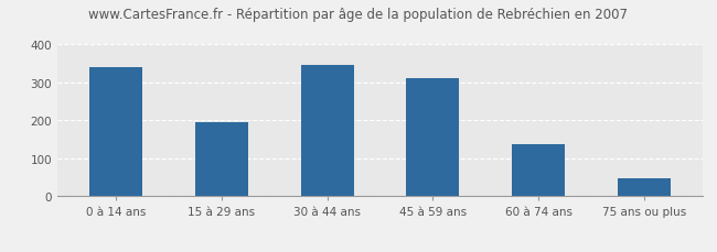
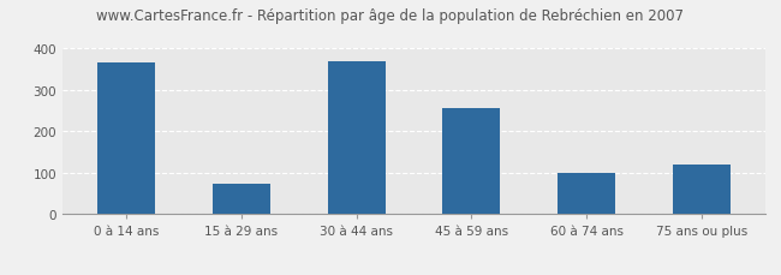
0 à 14 ans: 340 -> 365
15 à 29 ans: 195 -> 75
30 à 44 ans: 347 -> 370
45 à 59 ans: 312 -> 255
60 à 74 ans: 138 -> 100
75 ans ou plus: 47 -> 120
